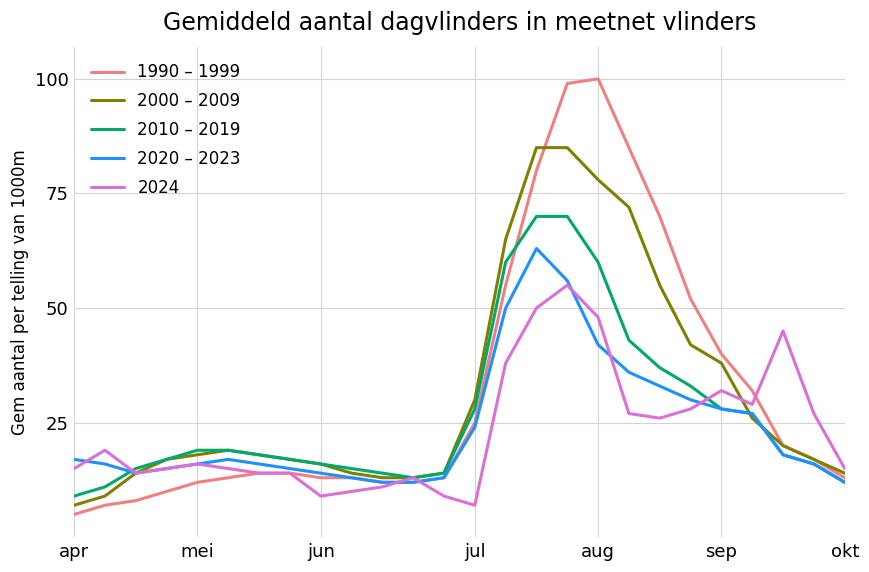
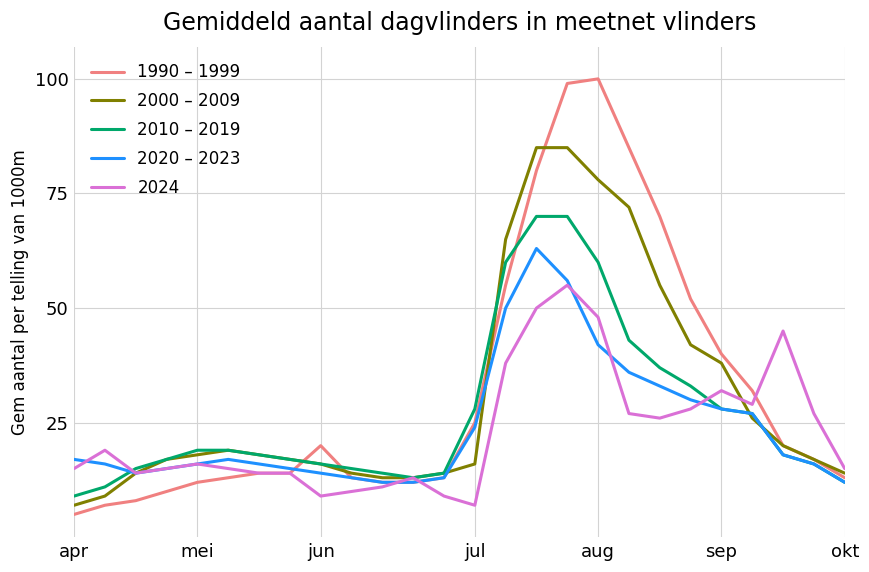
1990 – 1999/jun: 13 -> 20
2000 – 2009/jul: 30 -> 16
